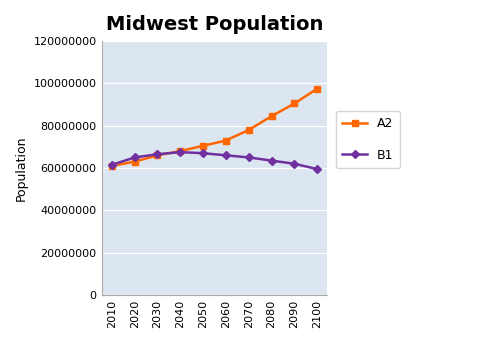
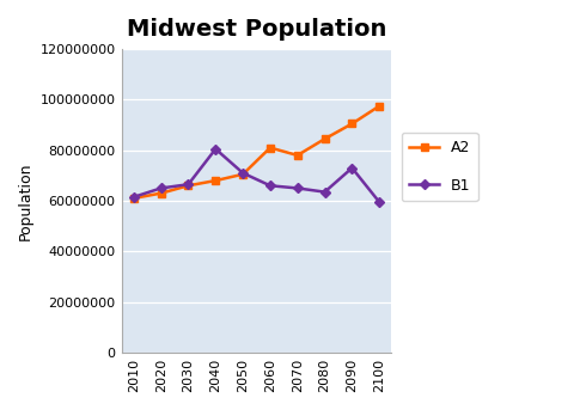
B1/2040: 67500000 -> 80500000
B1/2050: 67000000 -> 71000000
A2/2060: 73000000 -> 81000000
B1/2090: 62000000 -> 73000000
